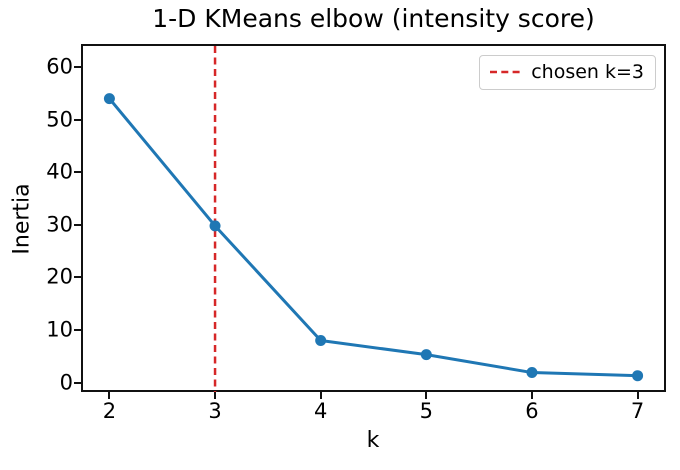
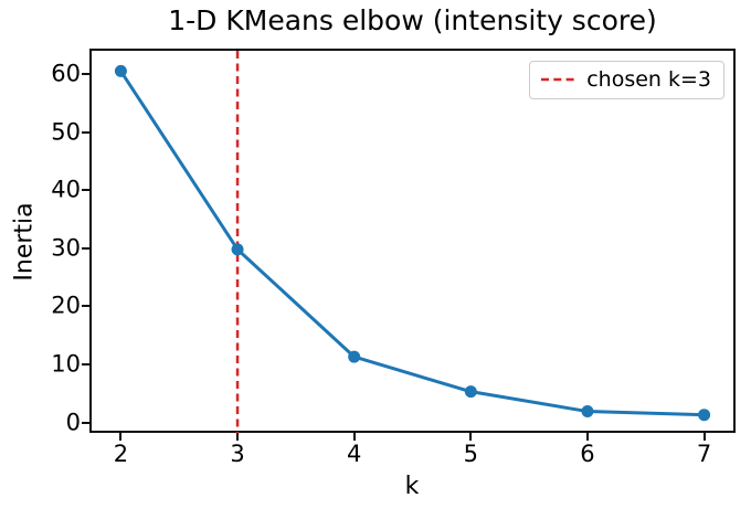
2: 54 -> 60
4: 8 -> 11
